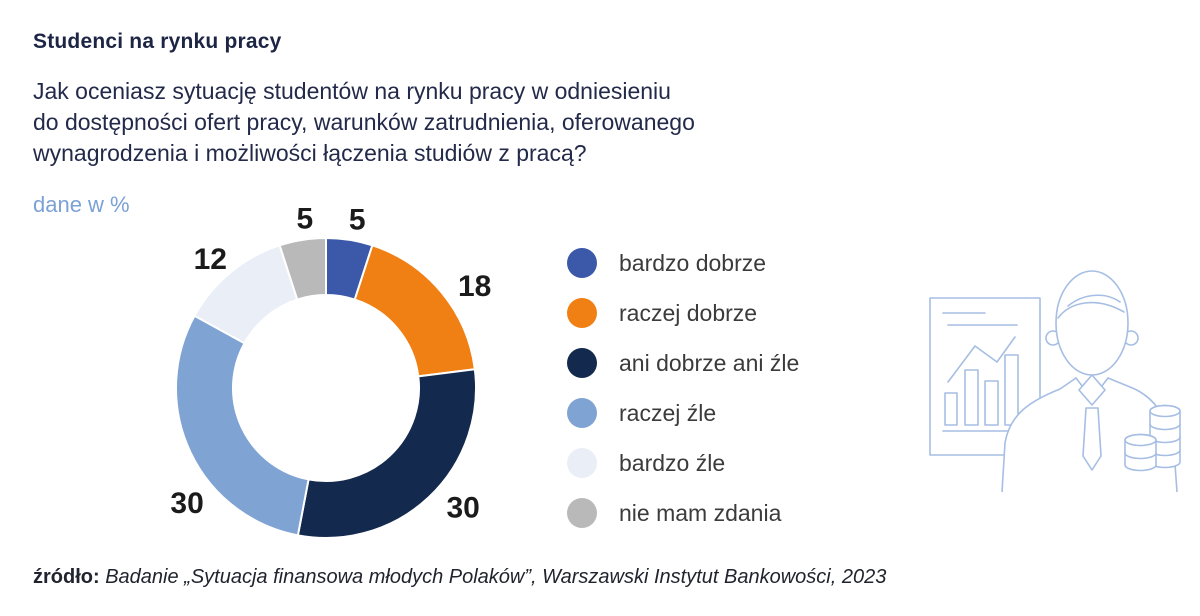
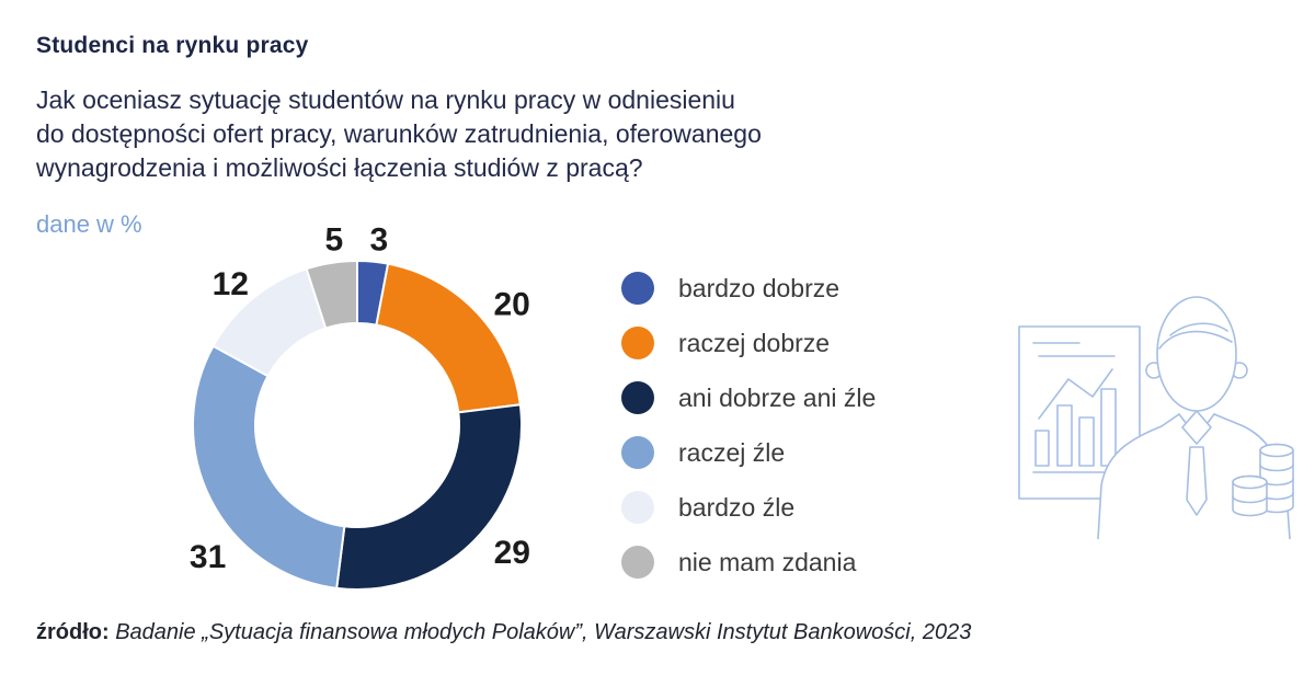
bardzo dobrze: 5 -> 3
raczej dobrze: 18 -> 20
ani dobrze ani źle: 30 -> 29
raczej źle: 30 -> 31
